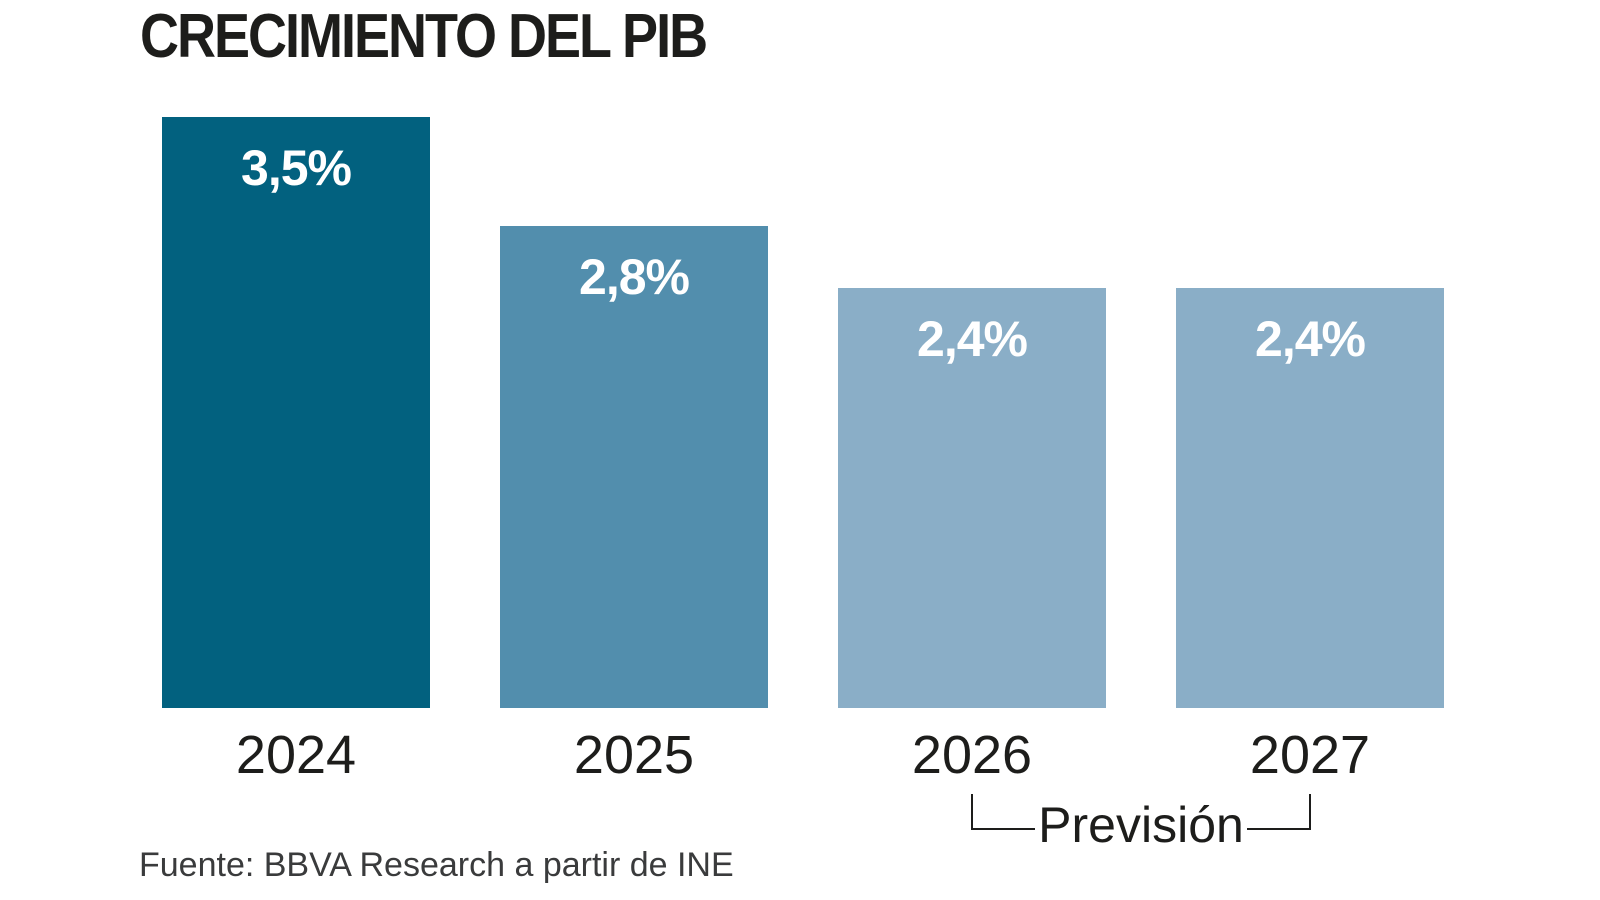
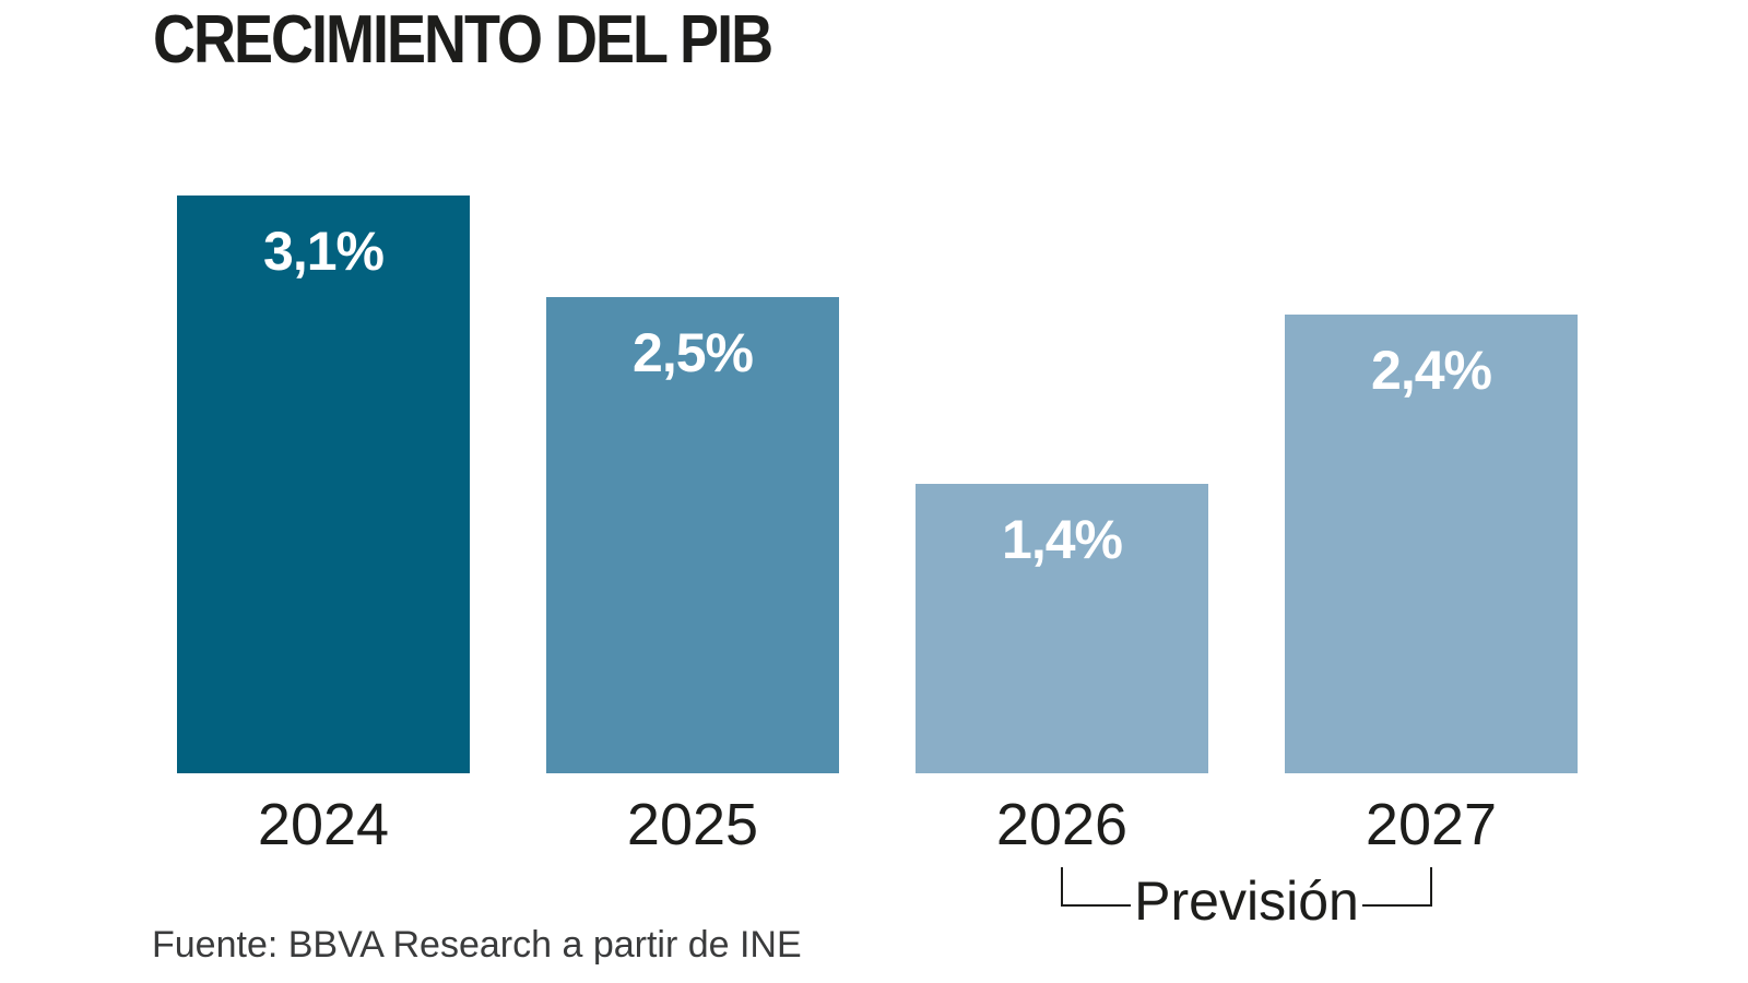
2024: 3,5% -> 3,1%
2025: 2,8% -> 2,5%
2026: 2,4% -> 1,4%
